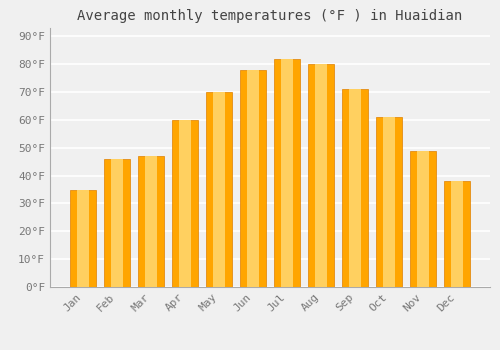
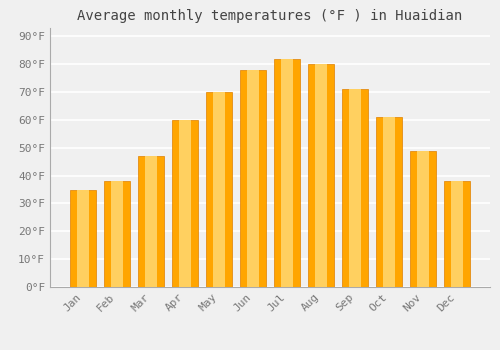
Feb: 46°F -> 38°F
